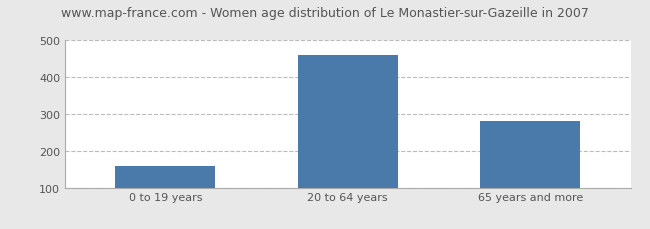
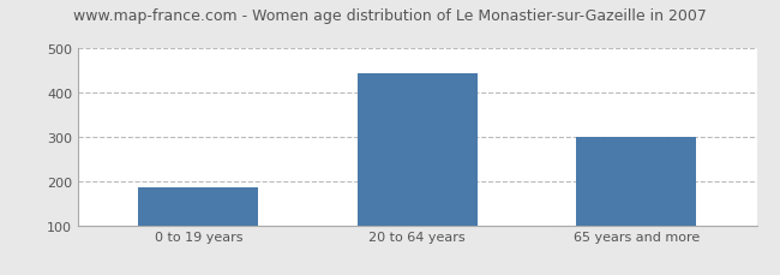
0 to 19 years: 160 -> 185
20 to 64 years: 460 -> 443
65 years and more: 280 -> 301
